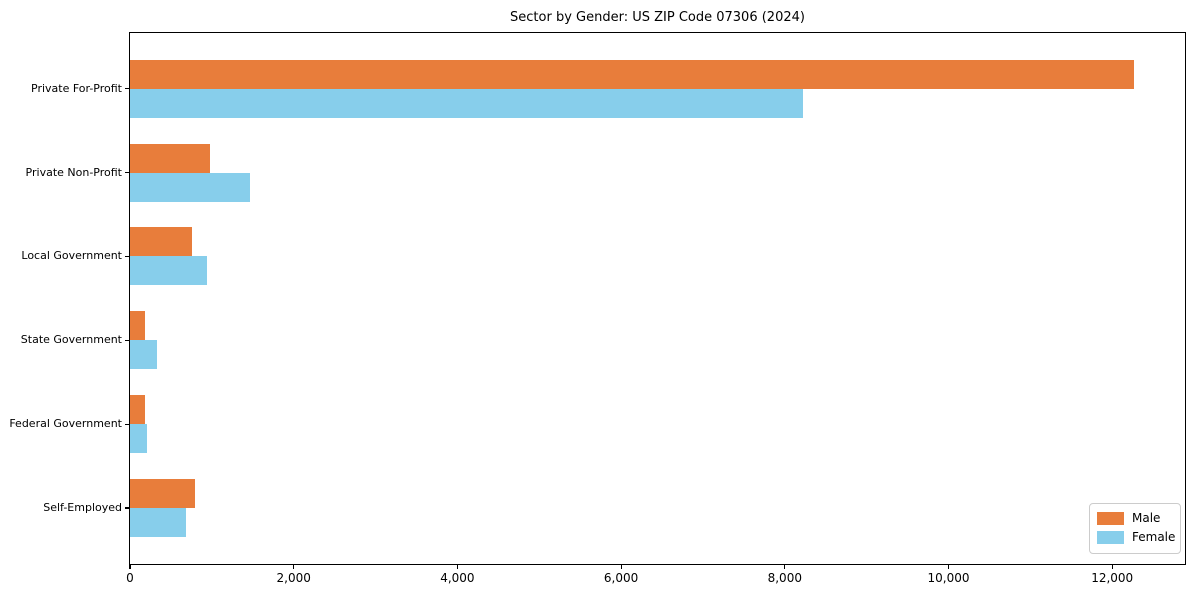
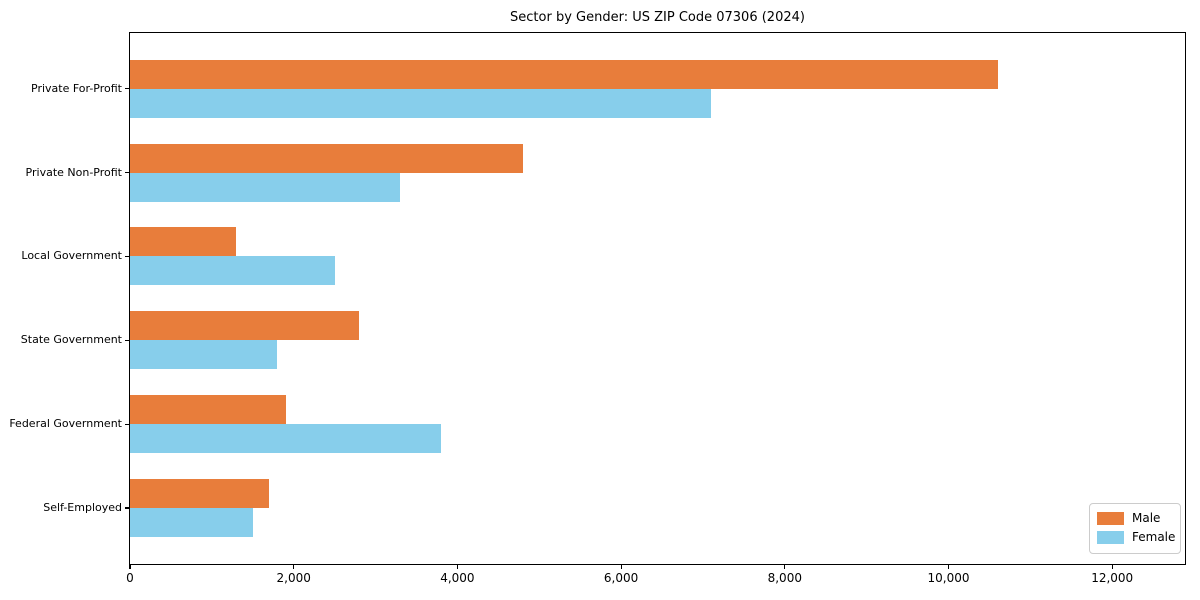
Male/Private For-Profit: 12300 -> 10600
Female/Private For-Profit: 8200 -> 7100
Male/Private Non-Profit: 1000 -> 4800
Female/Private Non-Profit: 1500 -> 3300
Male/Local Government: 800 -> 1300
Female/Local Government: 900 -> 2500
Male/State Government: 200 -> 2800
Female/State Government: 300 -> 1800
Male/Federal Government: 200 -> 1900
Female/Federal Government: 200 -> 3800
Male/Self-Employed: 800 -> 1700
Female/Self-Employed: 700 -> 1500
